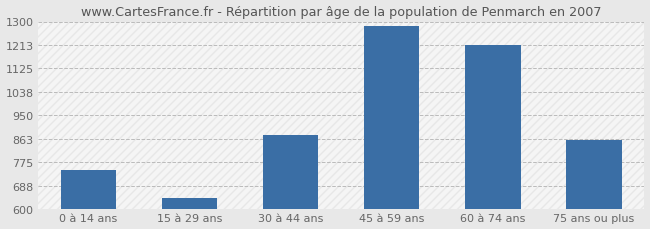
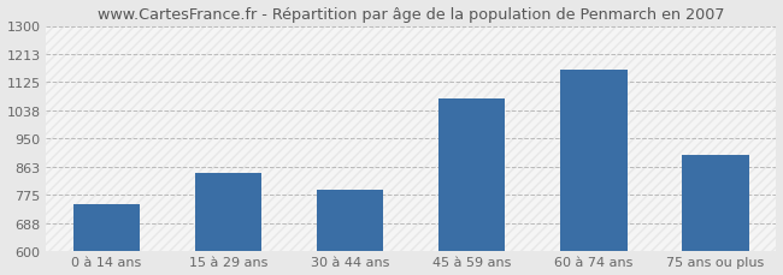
15 à 29 ans: 643 -> 845
30 à 44 ans: 878 -> 790
45 à 59 ans: 1285 -> 1075
60 à 74 ans: 1213 -> 1165
75 ans ou plus: 858 -> 900
